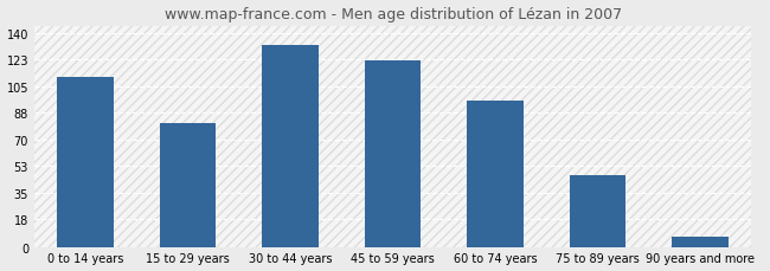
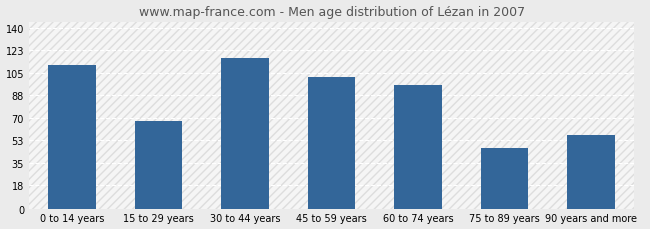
15 to 29 years: 81 -> 68
30 to 44 years: 132 -> 117
45 to 59 years: 122 -> 102
90 years and more: 7 -> 57
